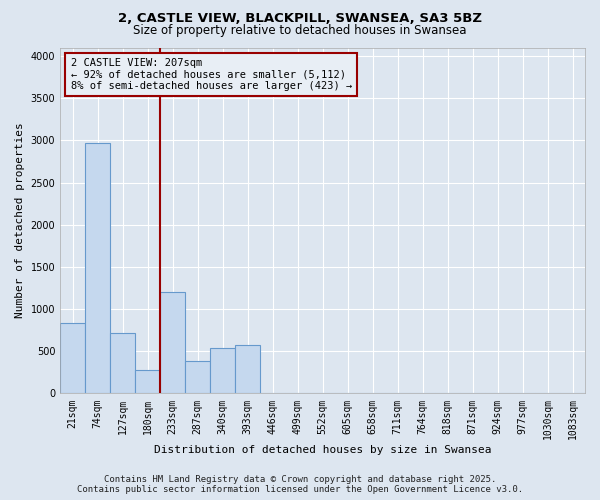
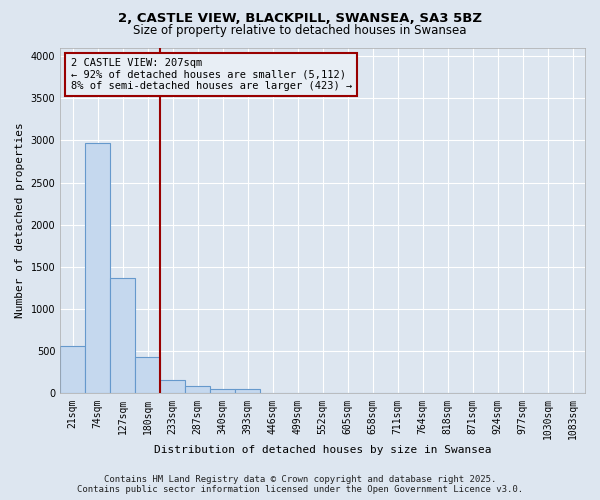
21sqm: 840 -> 560
127sqm: 720 -> 1370
180sqm: 280 -> 430
233sqm: 1200 -> 160
287sqm: 380 -> 90
340sqm: 540 -> 60
393sqm: 580 -> 50
